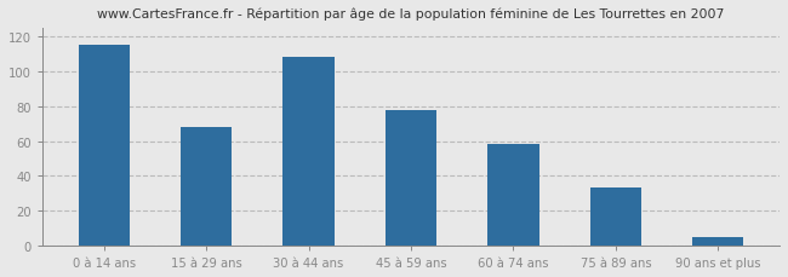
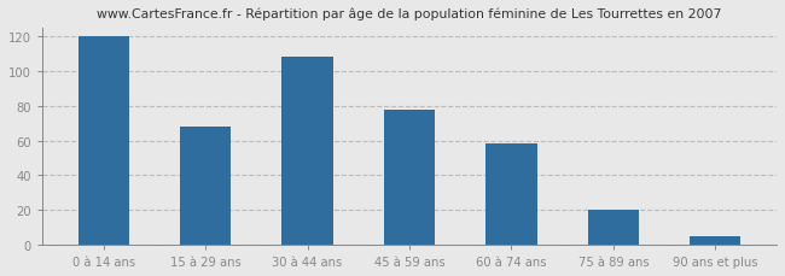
0 à 14 ans: 115 -> 120
75 à 89 ans: 33 -> 20
